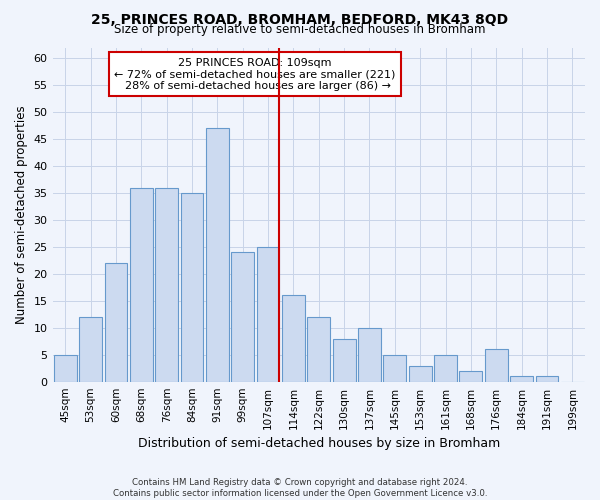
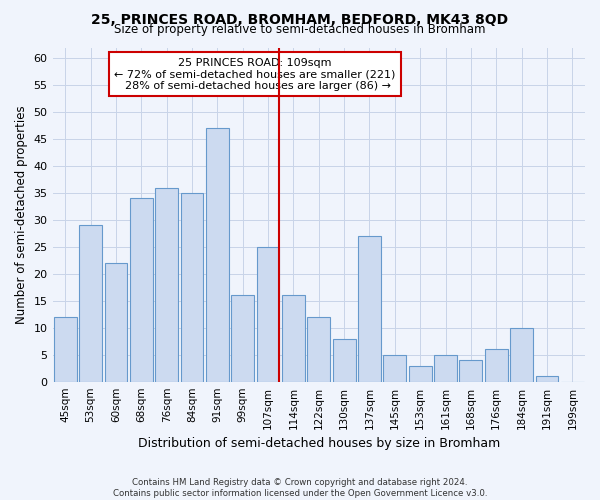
45sqm: 5 -> 12
53sqm: 12 -> 29
68sqm: 36 -> 34
99sqm: 24 -> 16
137sqm: 10 -> 27
168sqm: 2 -> 4
184sqm: 1 -> 10
